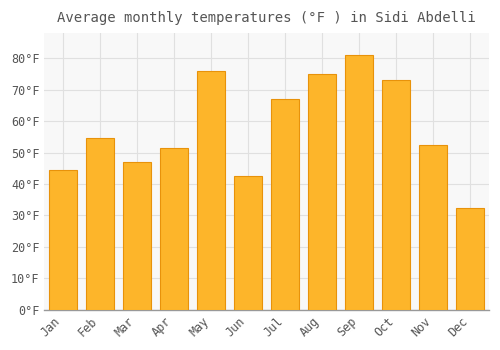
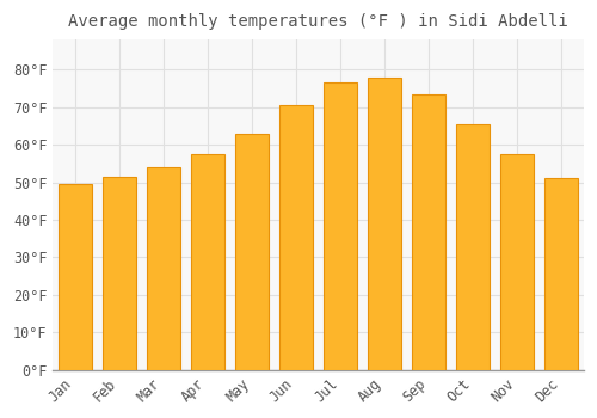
Jan: 44.5°F -> 49.5°F
Feb: 54.5°F -> 51.5°F
Mar: 47.0°F -> 54.0°F
Apr: 51.5°F -> 57.5°F
May: 76.0°F -> 63.0°F
Jun: 42.5°F -> 70.5°F
Jul: 67.0°F -> 76.5°F
Aug: 75.0°F -> 78.0°F
Sep: 81.0°F -> 73.5°F
Oct: 73.0°F -> 65.5°F
Nov: 52.5°F -> 57.5°F
Dec: 32.5°F -> 51.0°F
